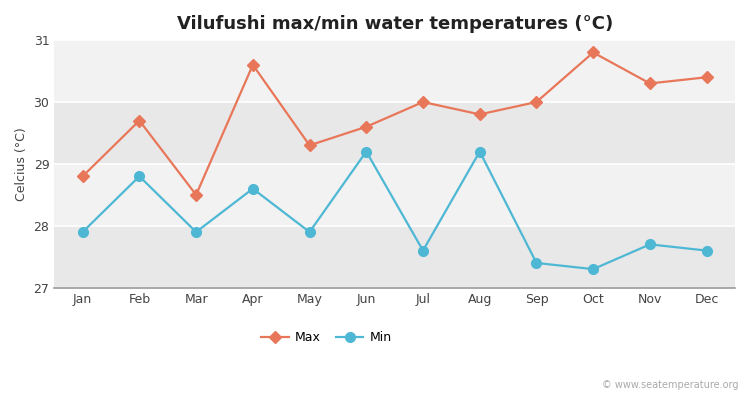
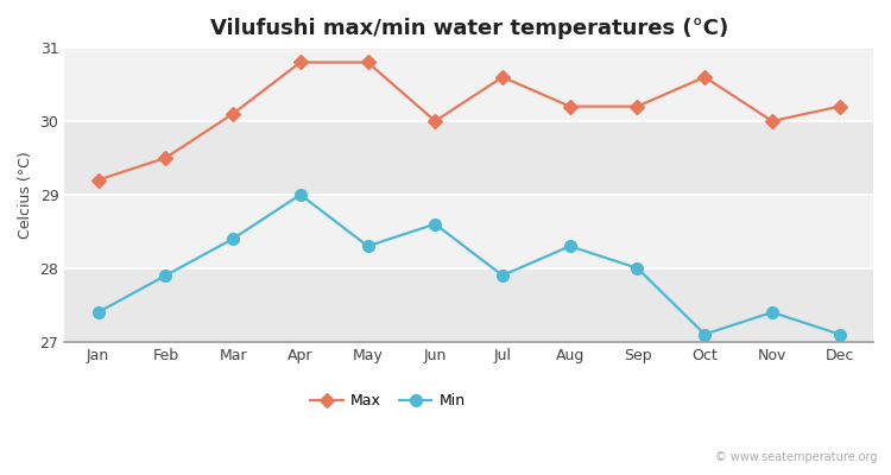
Max/Jan: 28.8 -> 29.2
Min/Jan: 27.9 -> 27.4
Max/Feb: 29.7 -> 29.5
Min/Feb: 28.8 -> 27.9
Max/Mar: 28.5 -> 30.1
Min/Mar: 27.9 -> 28.4
Max/Apr: 30.6 -> 30.8
Min/Apr: 28.6 -> 29.0
Max/May: 29.3 -> 30.8
Min/May: 27.9 -> 28.3
Max/Jun: 29.6 -> 30.0
Min/Jun: 29.2 -> 28.6
Max/Jul: 30.0 -> 30.6
Min/Jul: 27.6 -> 27.9
Max/Aug: 29.8 -> 30.2
Min/Aug: 29.2 -> 28.3
Max/Sep: 30.0 -> 30.2
Min/Sep: 27.4 -> 28.0
Max/Oct: 30.8 -> 30.6
Min/Oct: 27.3 -> 27.1
Max/Nov: 30.3 -> 30.0
Min/Nov: 27.7 -> 27.4
Max/Dec: 30.4 -> 30.2
Min/Dec: 27.6 -> 27.1
